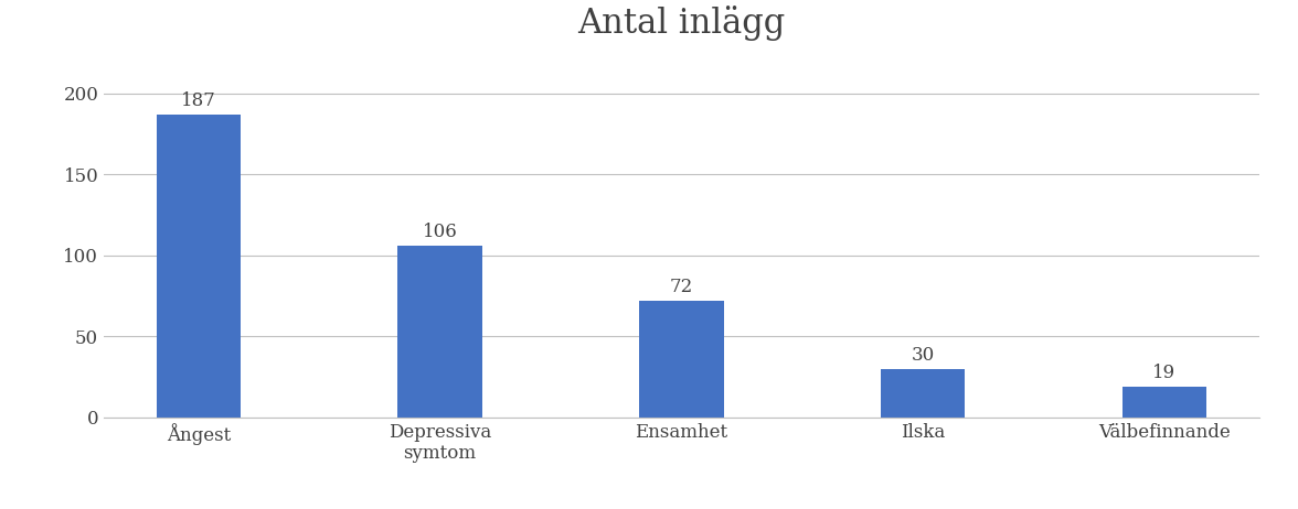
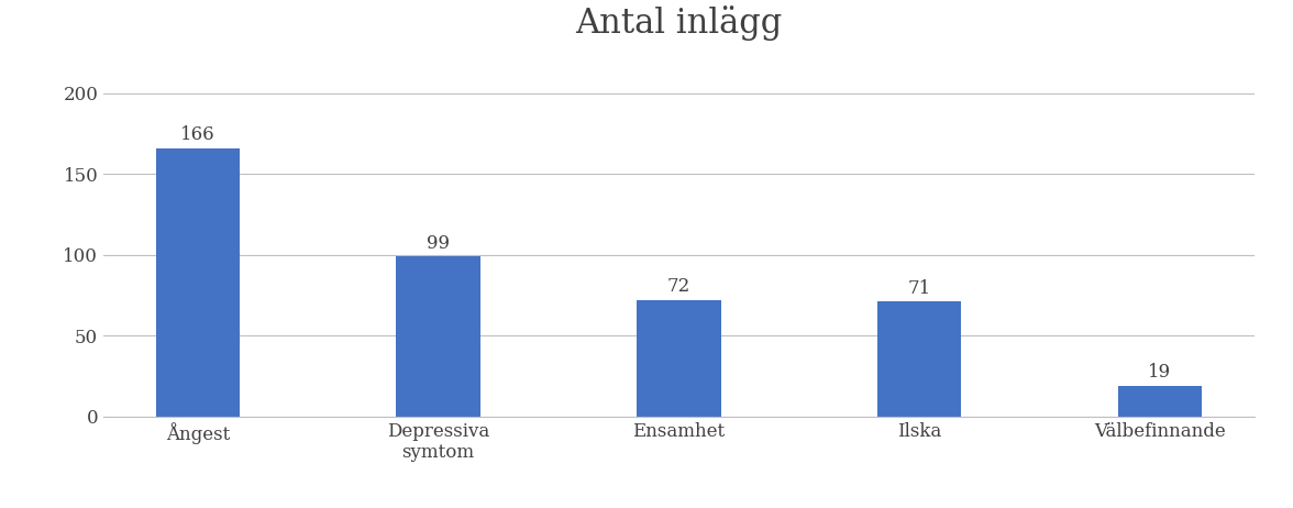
Ångest: 187 -> 166
Depressiva symtom: 106 -> 99
Ilska: 30 -> 71
